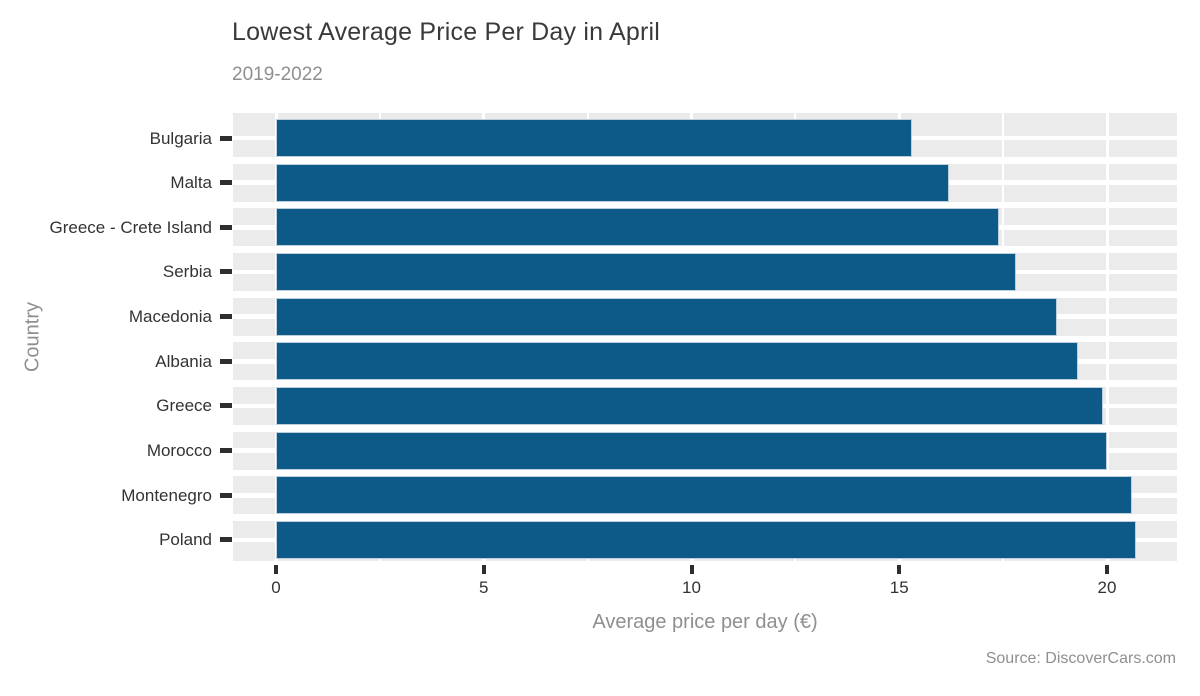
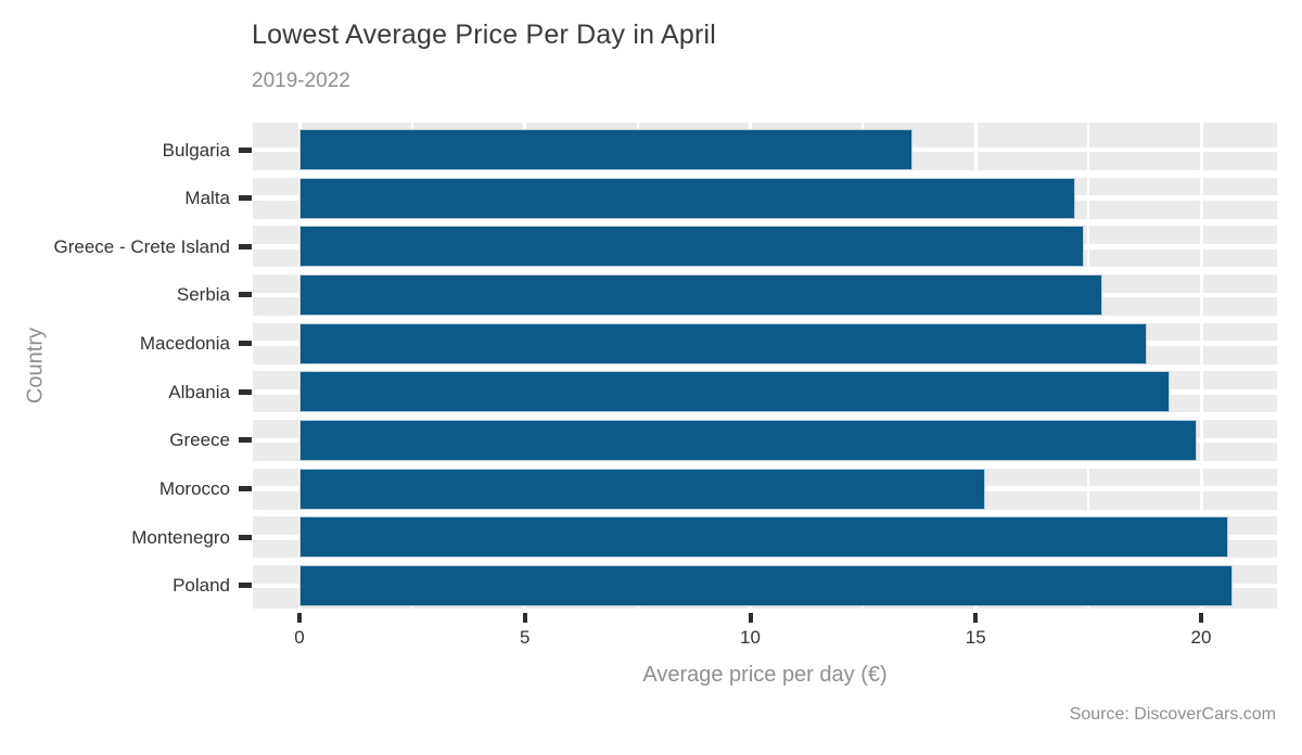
Bulgaria: 15.3 -> 13.6
Malta: 16.2 -> 17.2
Morocco: 20.0 -> 15.2
